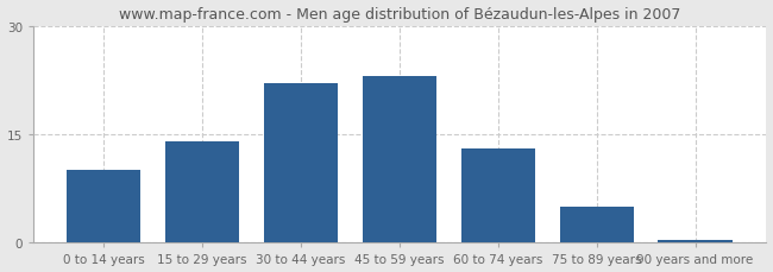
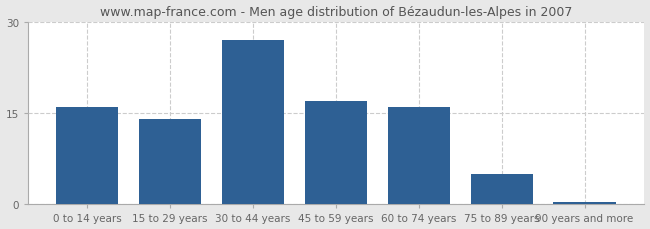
0 to 14 years: 10.0 -> 16.0
30 to 44 years: 22.0 -> 27.0
45 to 59 years: 23.0 -> 17.0
60 to 74 years: 13.0 -> 16.0
